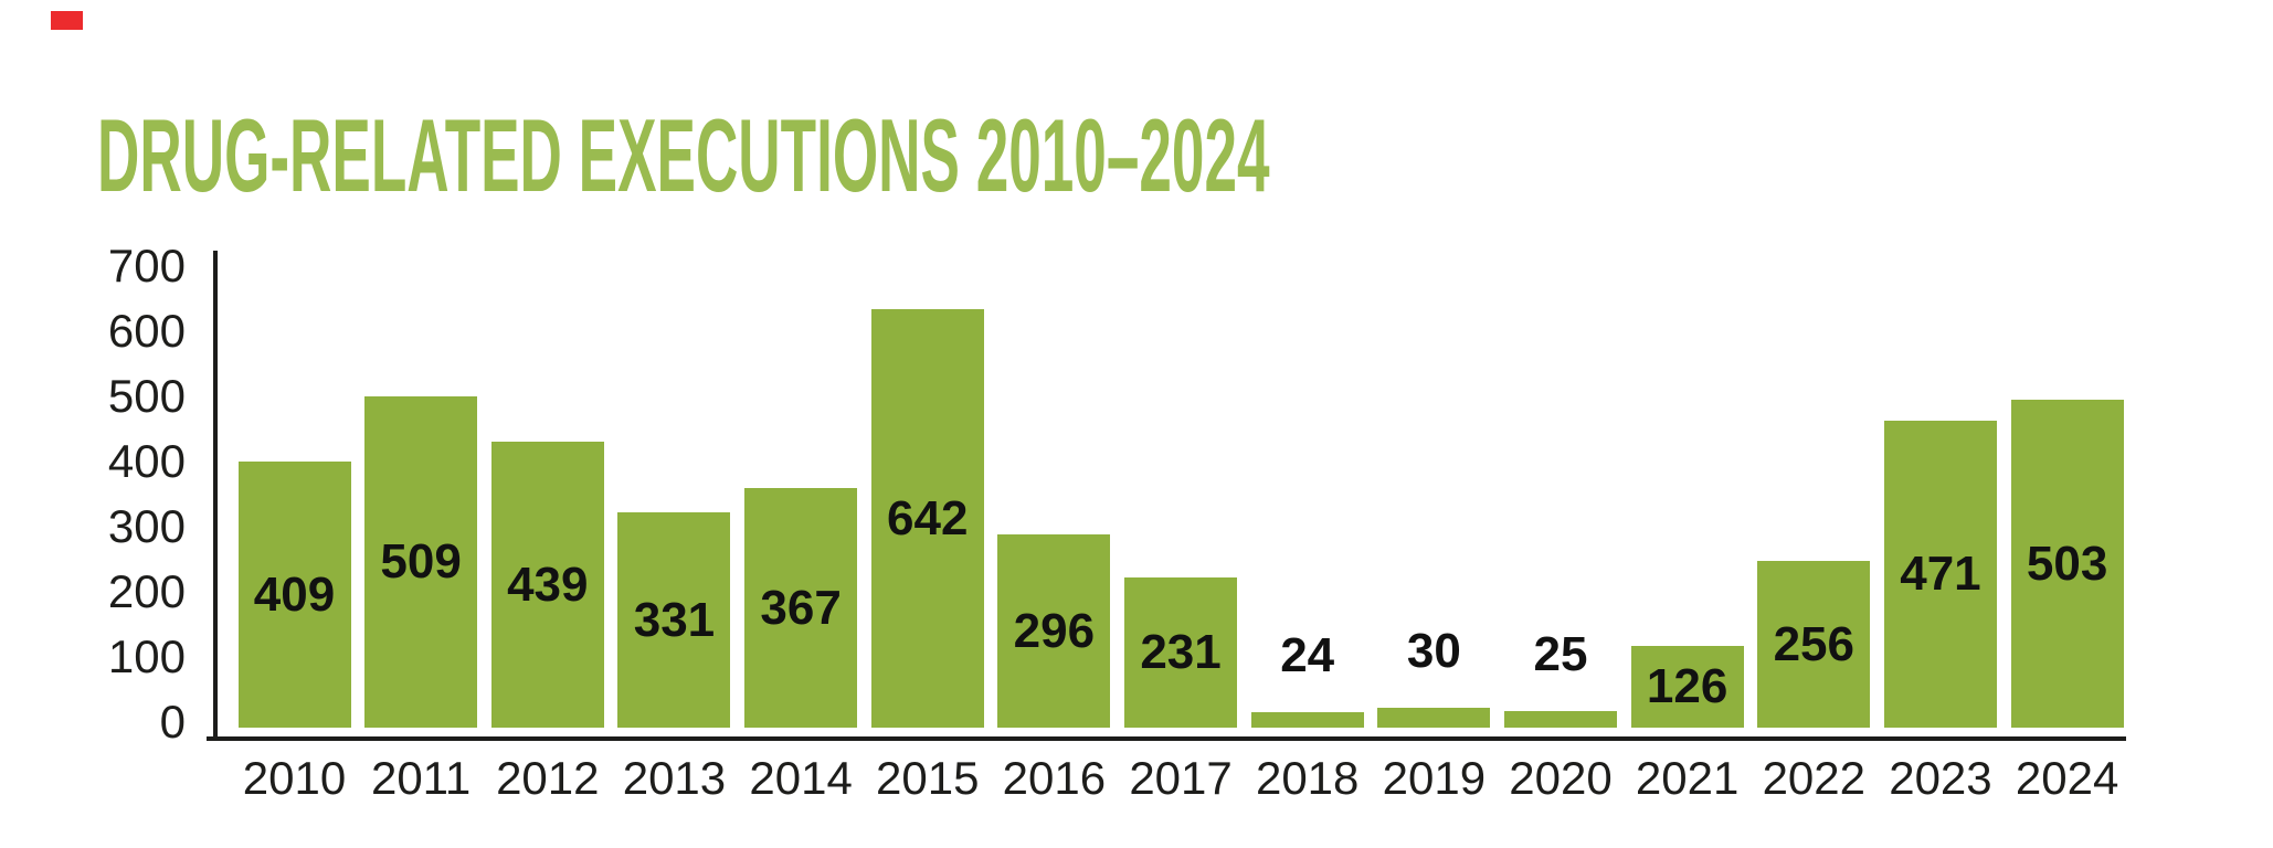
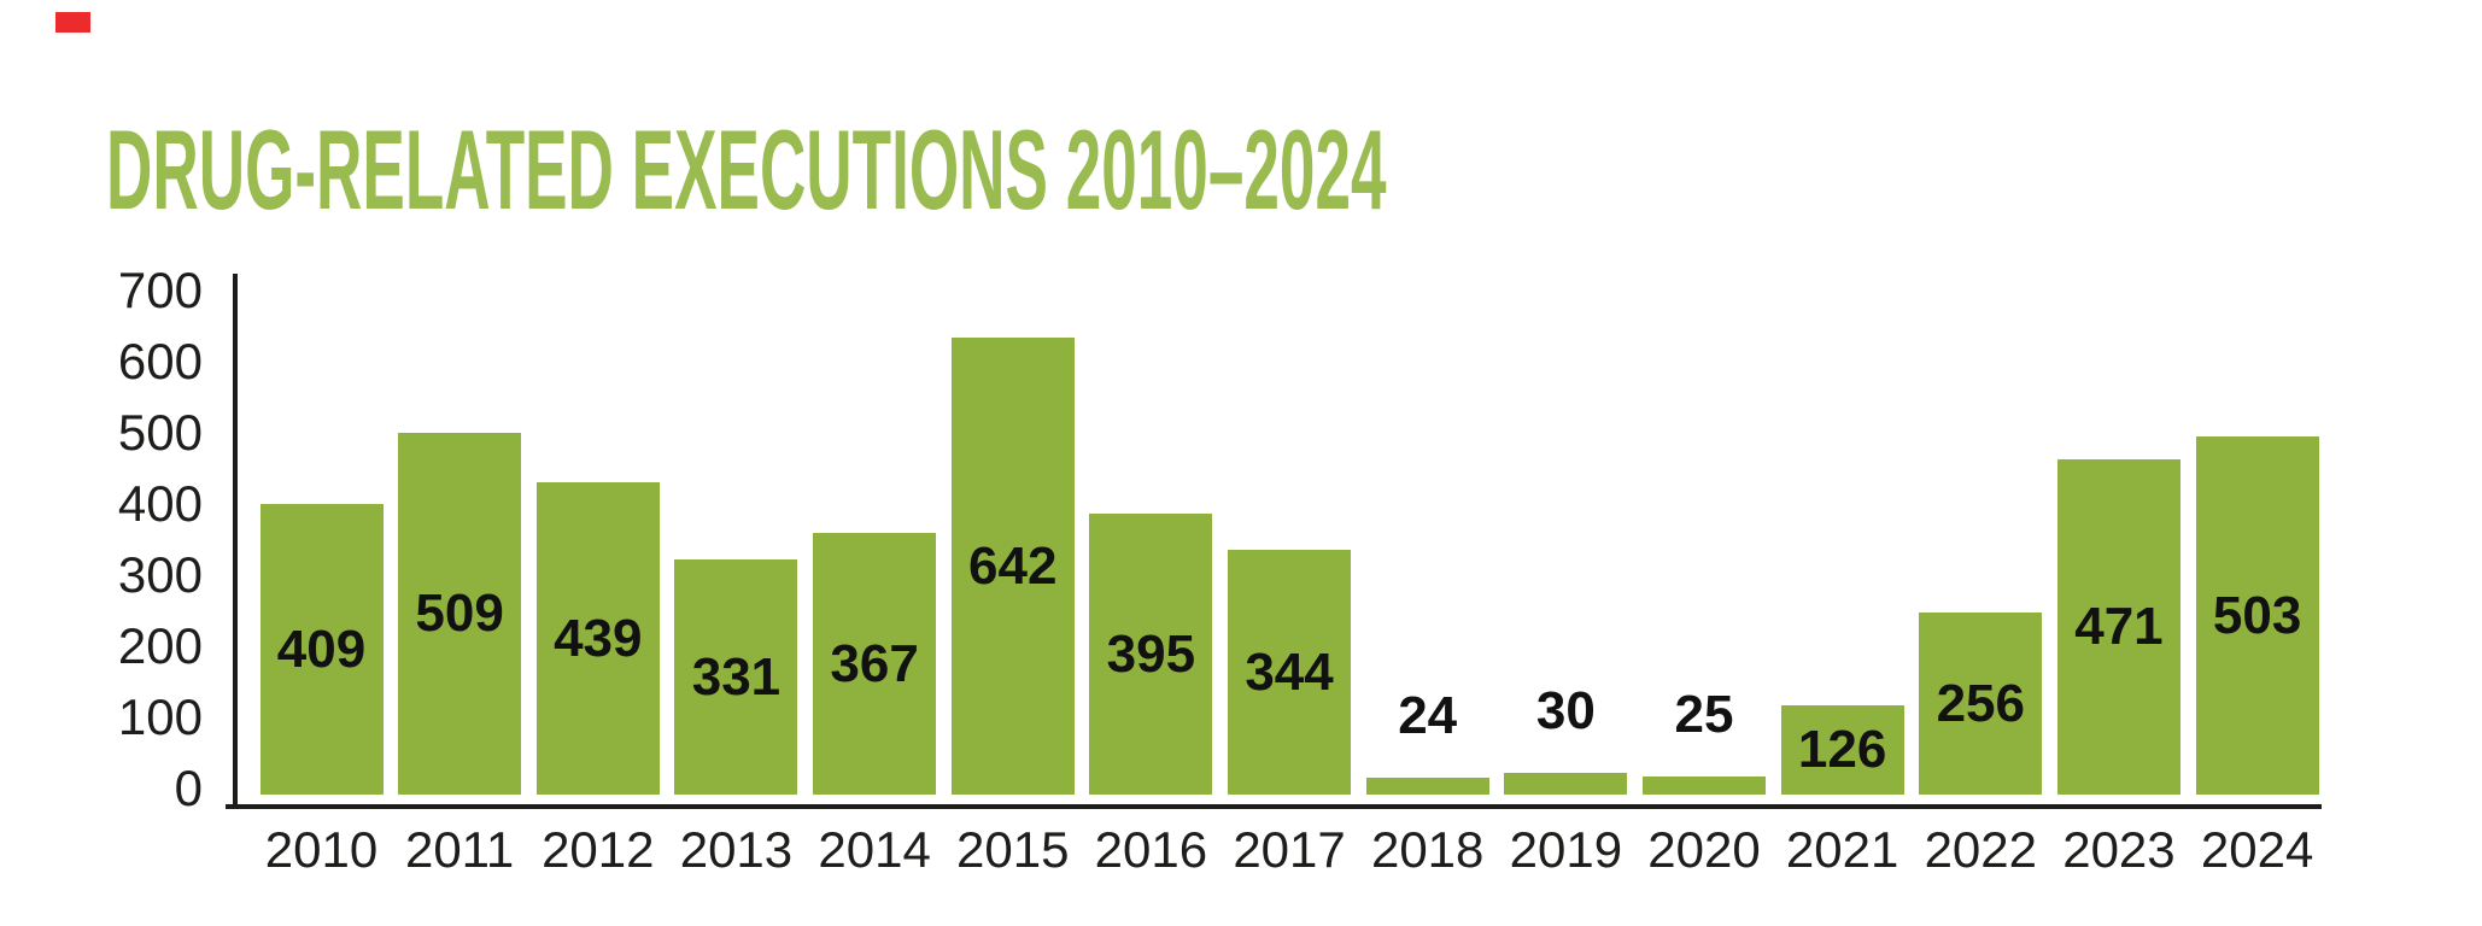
2016: 296 -> 395
2017: 231 -> 344
